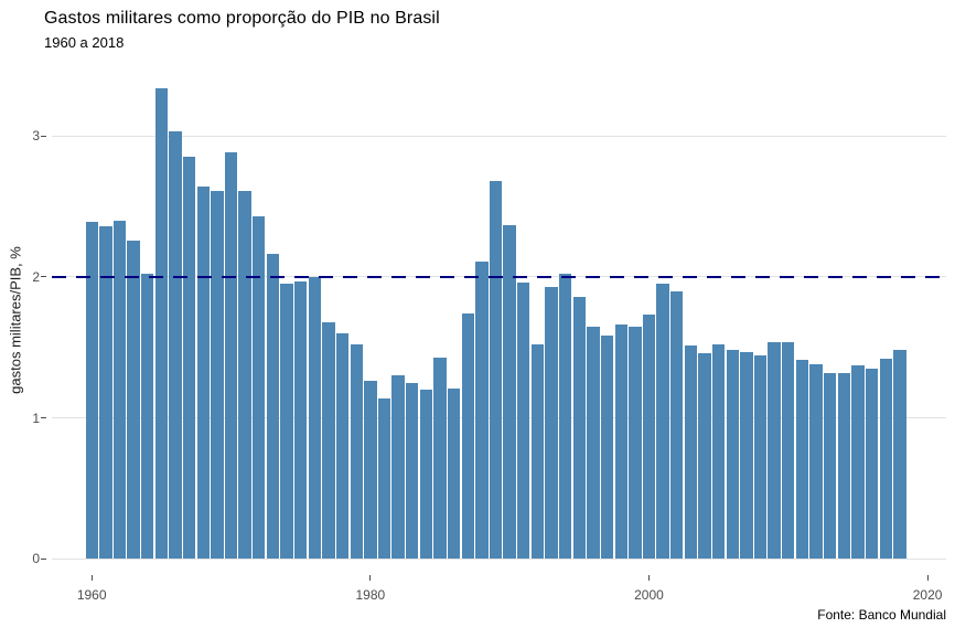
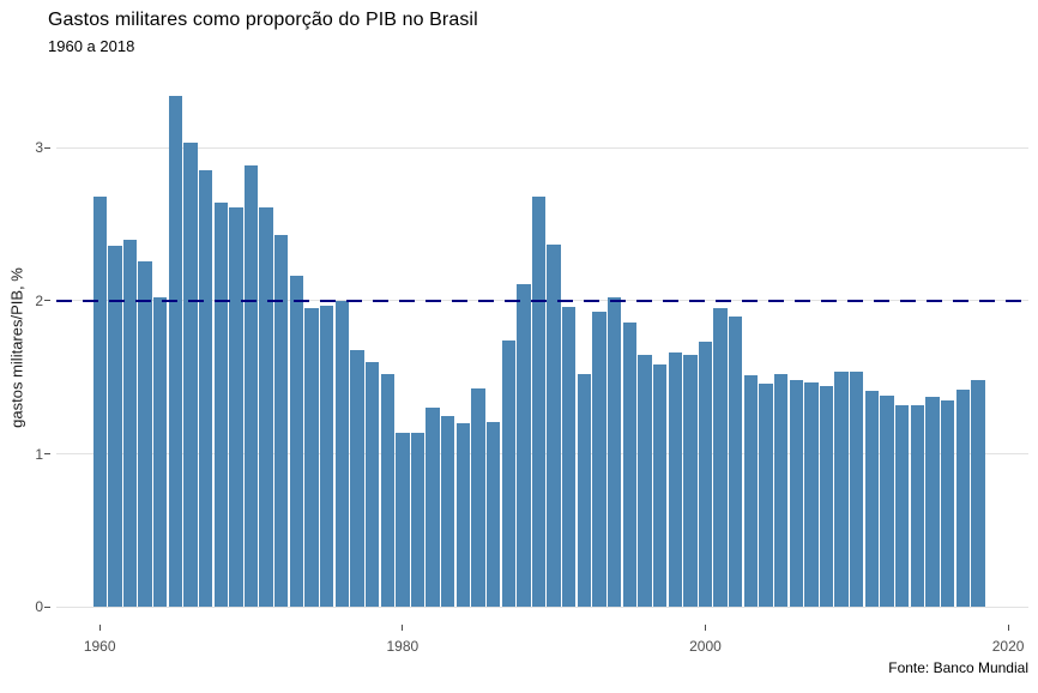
1960: 2.39 -> 2.68
1980: 1.26 -> 1.14
